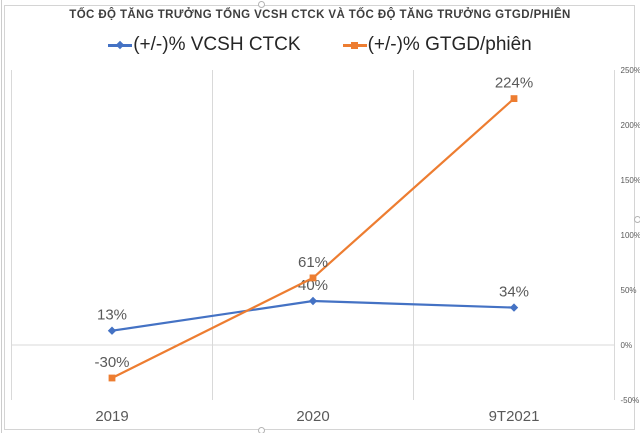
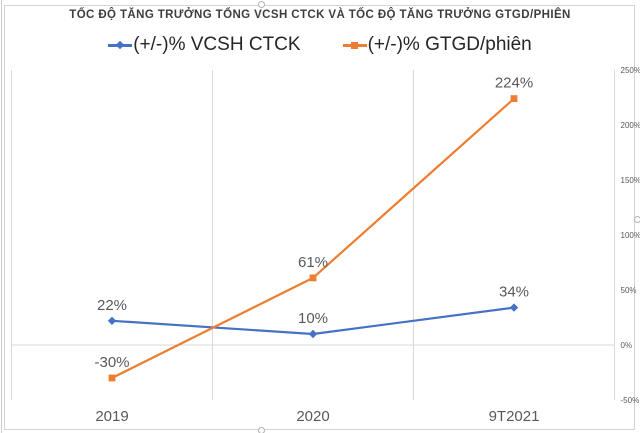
(+/-)% VCSH CTCK/2019: 13% -> 22%
(+/-)% VCSH CTCK/2020: 40% -> 10%
